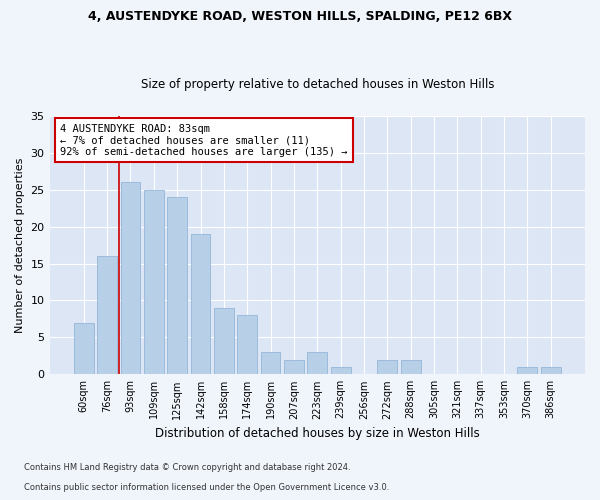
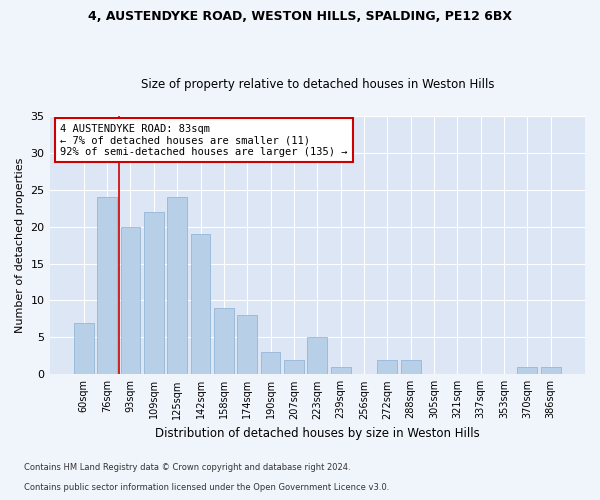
76sqm: 16 -> 24
93sqm: 26 -> 20
109sqm: 25 -> 22
223sqm: 3 -> 5
